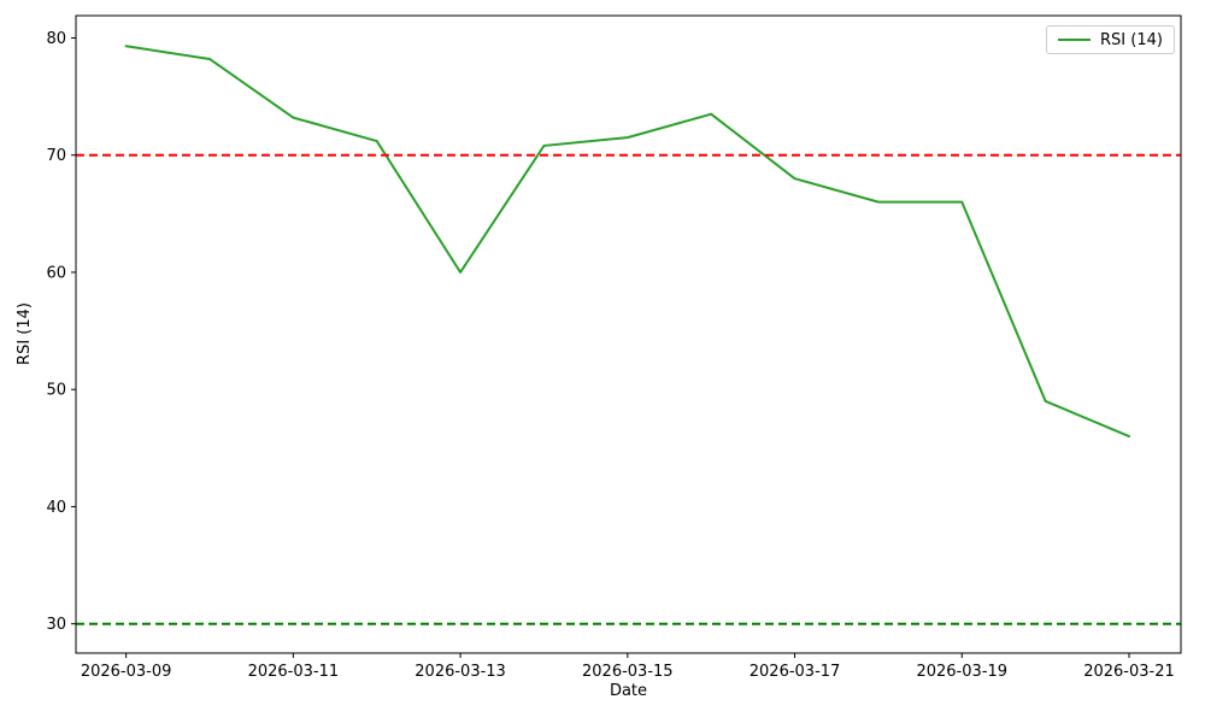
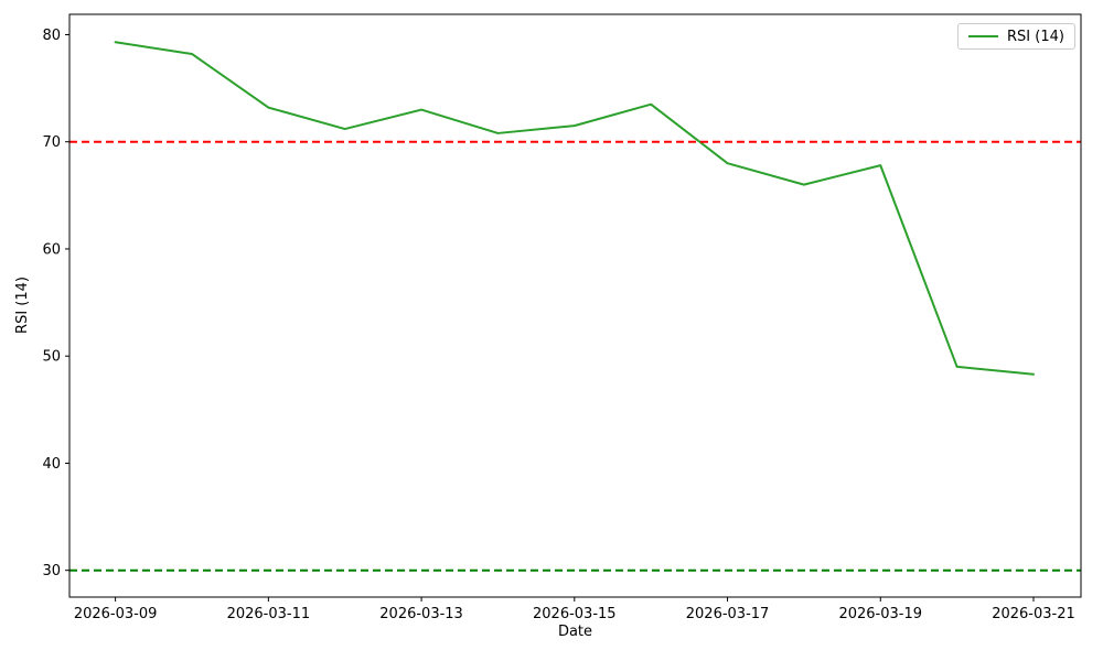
2026-03-13: 60 -> 73
2026-03-19: 66 -> 68
2026-03-21: 46 -> 48
